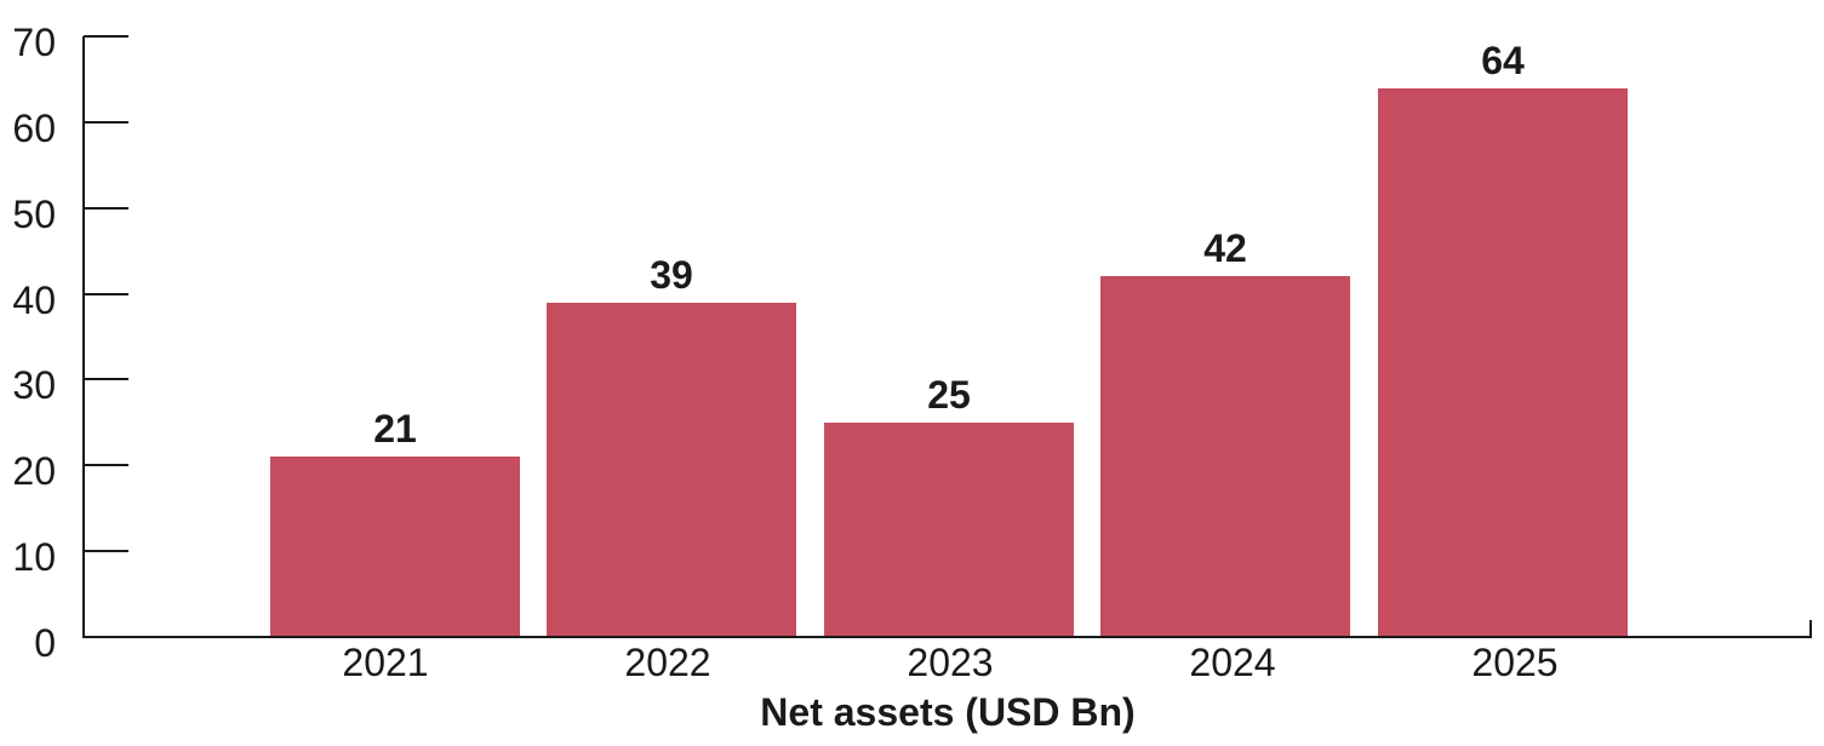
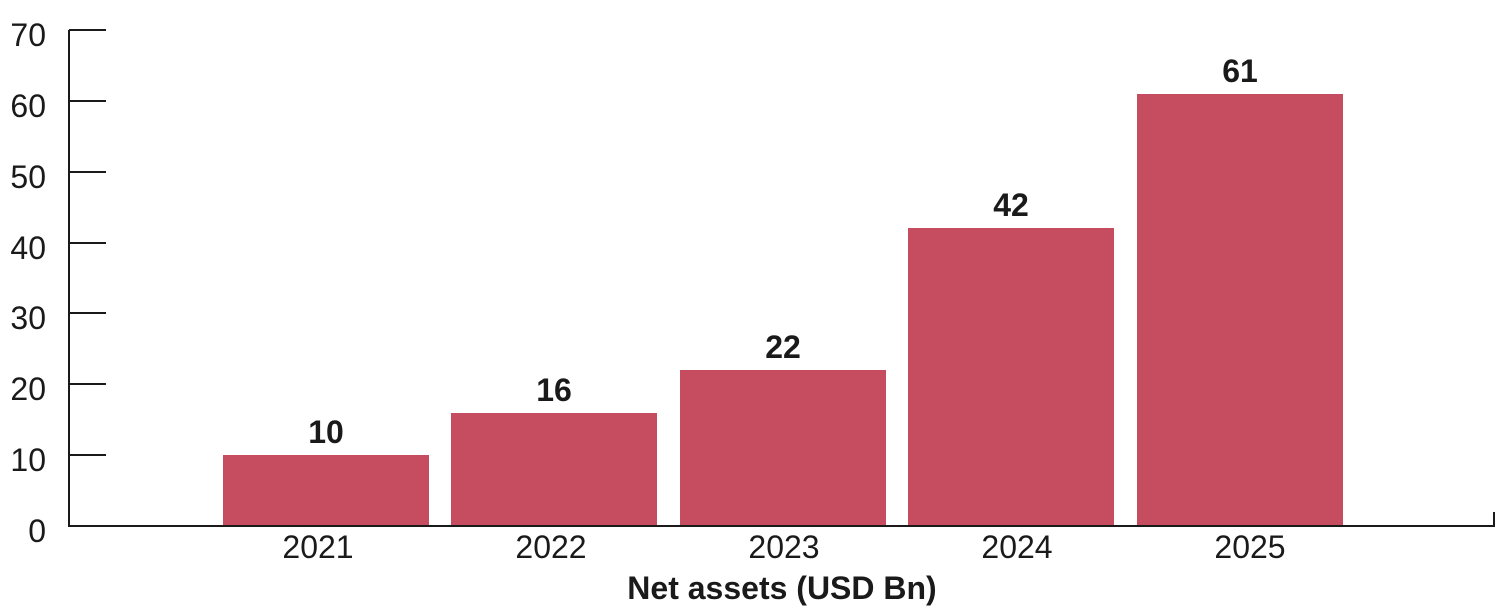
2021: 21 -> 10
2022: 39 -> 16
2023: 25 -> 22
2025: 64 -> 61
